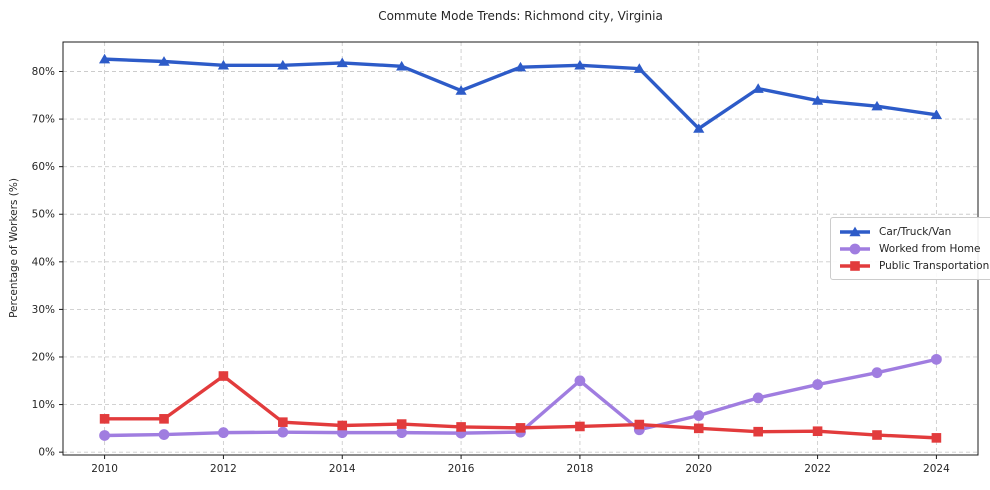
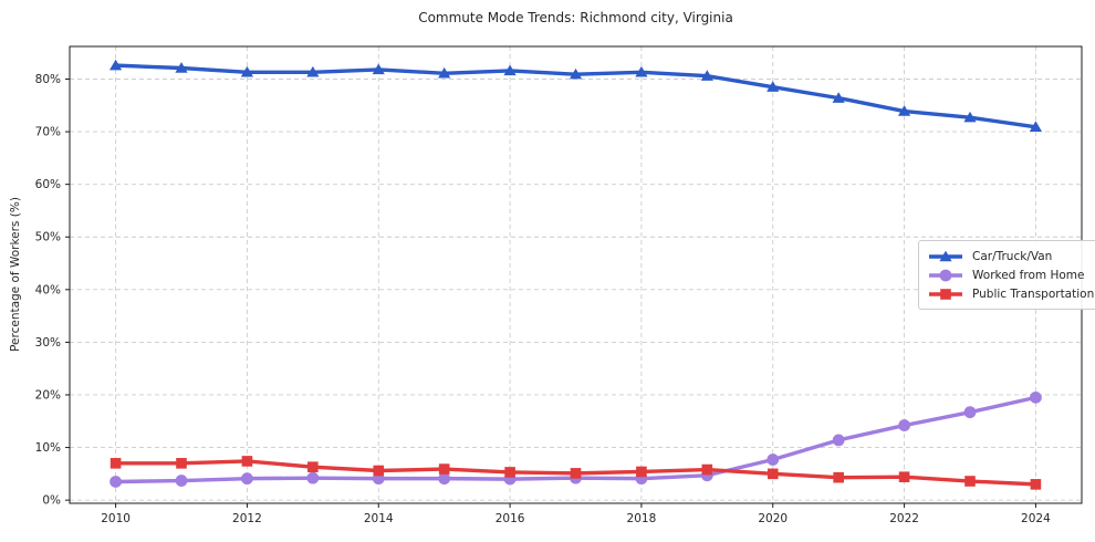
Public Transportation/2012: 16% -> 7%
Car/Truck/Van/2016: 76% -> 82%
Worked from Home/2018: 15% -> 4%
Car/Truck/Van/2020: 68% -> 78%
